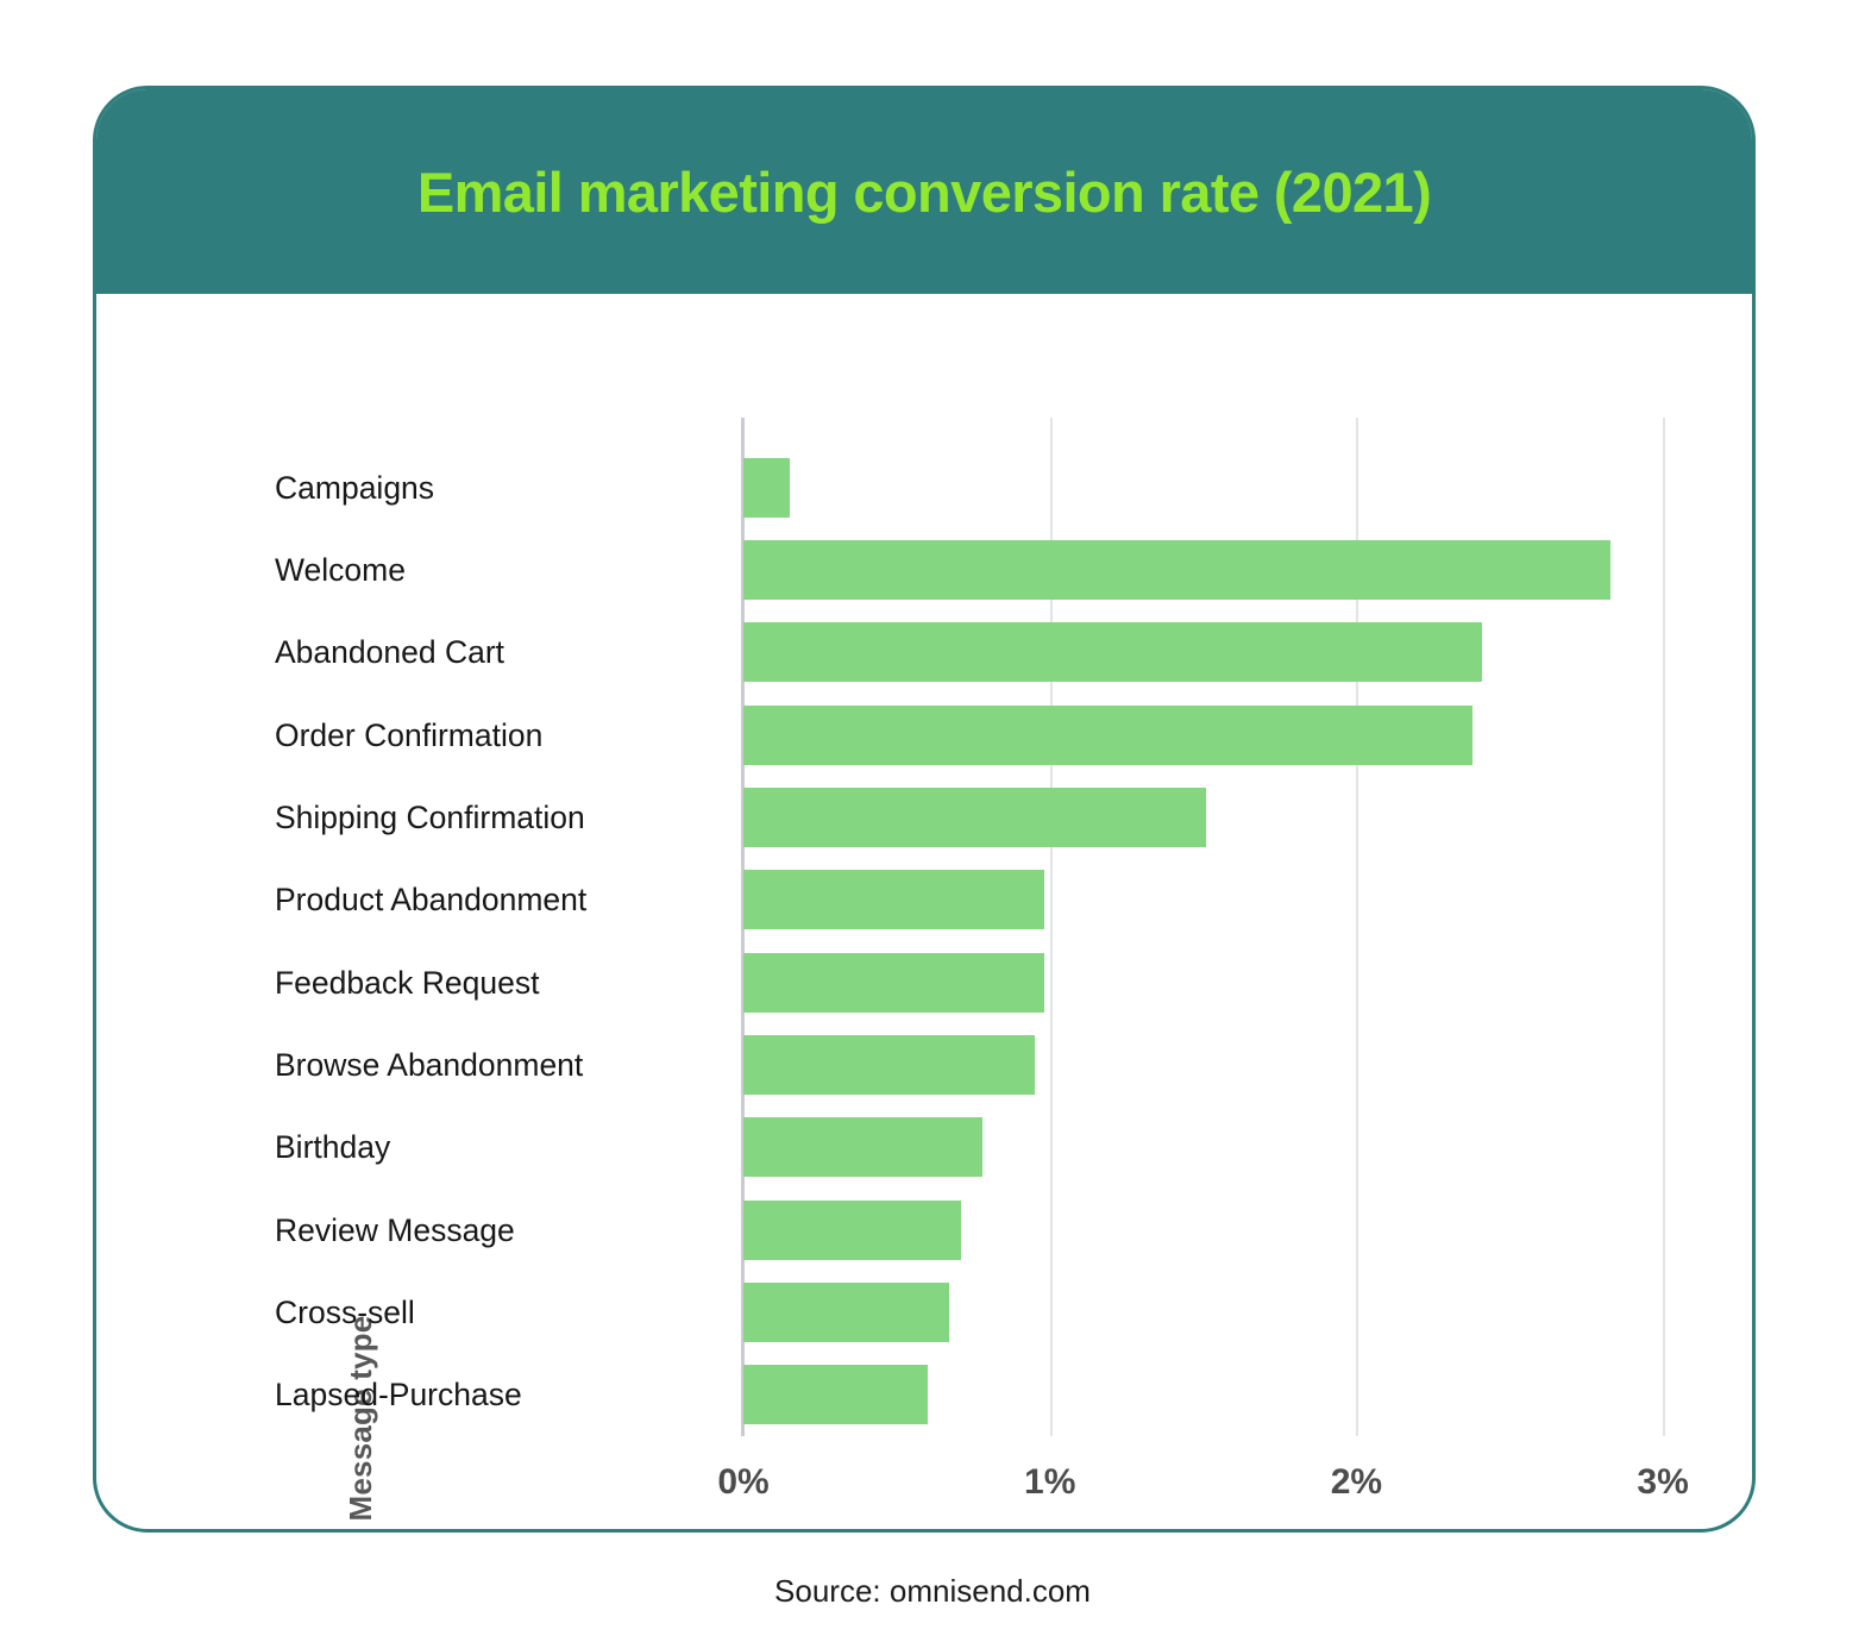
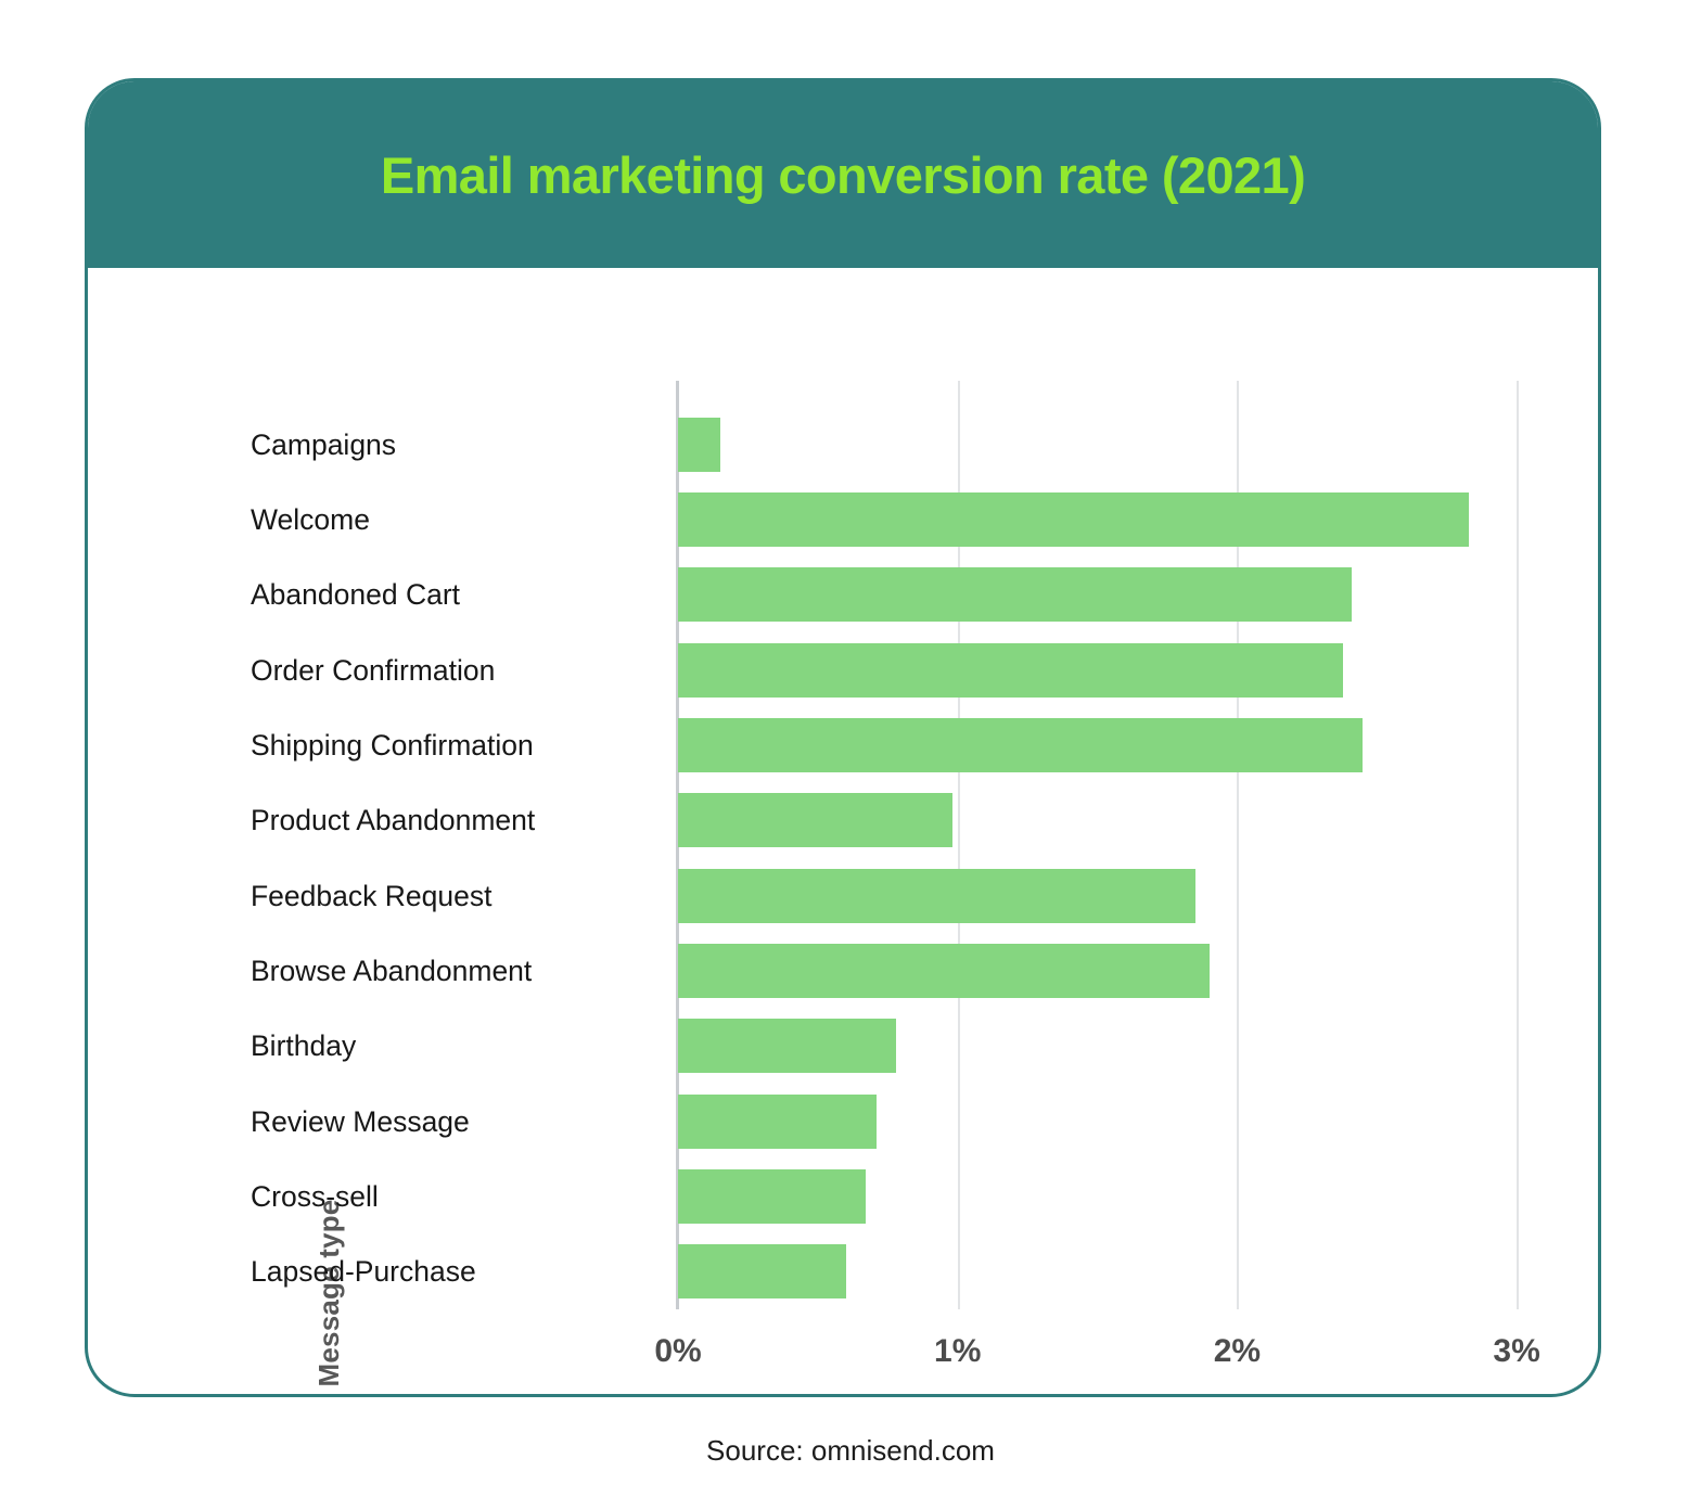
Shipping Confirmation: 1.51% -> 2.45%
Feedback Request: 0.98% -> 1.85%
Browse Abandonment: 0.95% -> 1.90%
